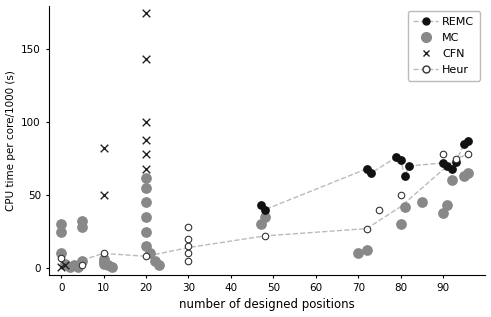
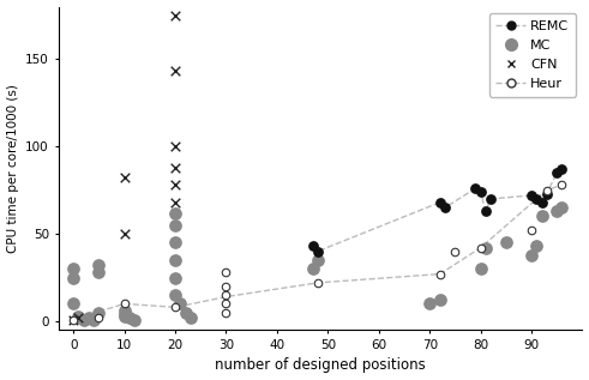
Heur/0: 7 -> 1
Heur/80: 50 -> 42
Heur/90: 78 -> 52
